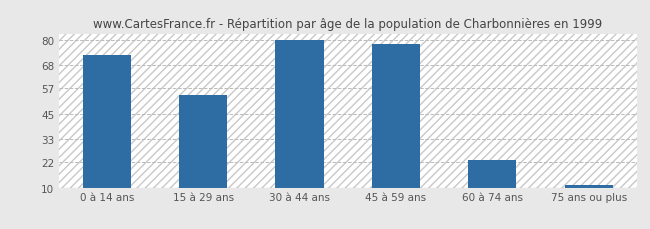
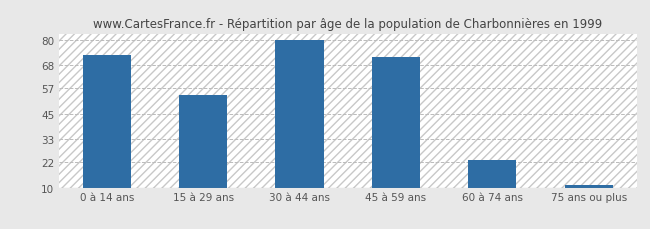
45 à 59 ans: 78 -> 72
